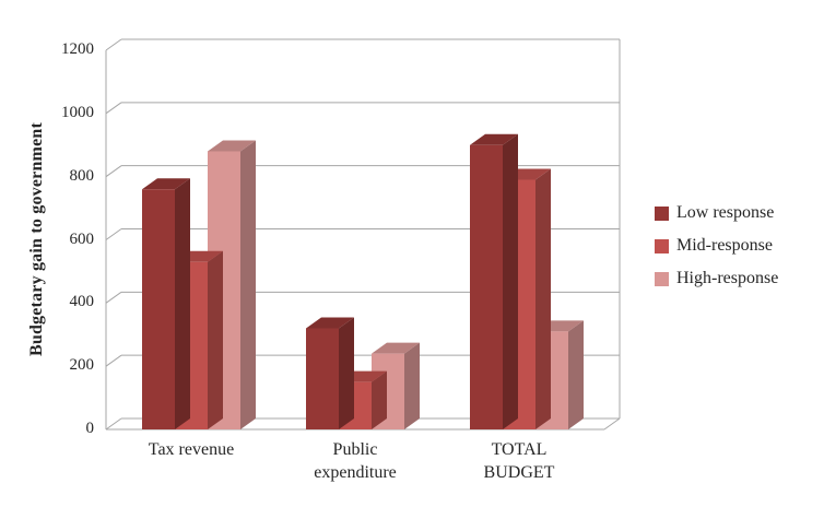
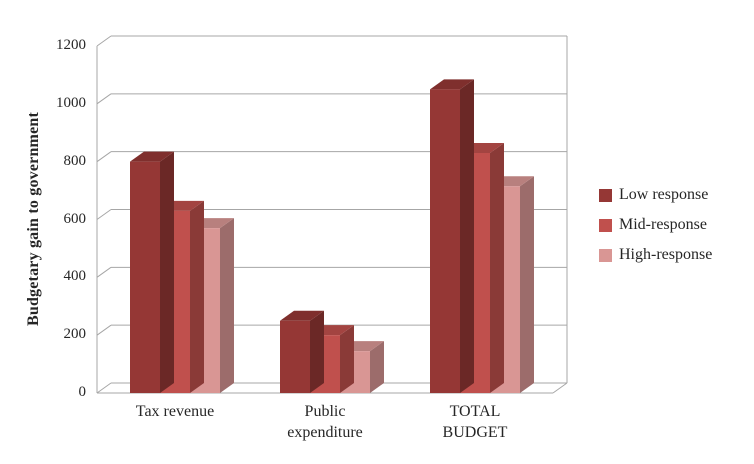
Low response/Tax revenue: 760 -> 800
Mid-response/Tax revenue: 530 -> 630
High-response/Tax revenue: 880 -> 570
Low response/Public expenditure: 320 -> 250
Mid-response/Public expenditure: 150 -> 200
High-response/Public expenditure: 240 -> 140
Low response/TOTAL BUDGET: 900 -> 1050
Mid-response/TOTAL BUDGET: 790 -> 830
High-response/TOTAL BUDGET: 310 -> 720
